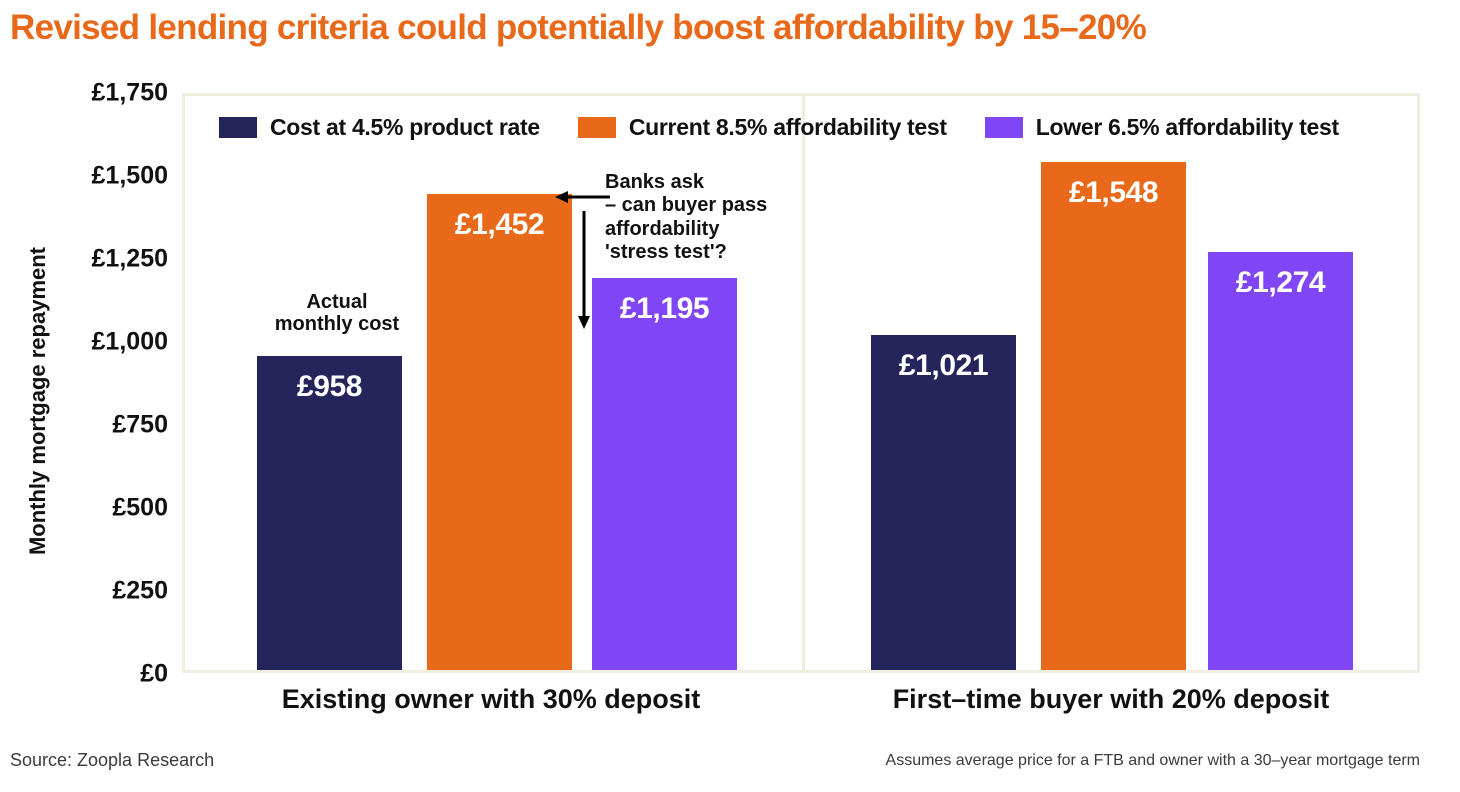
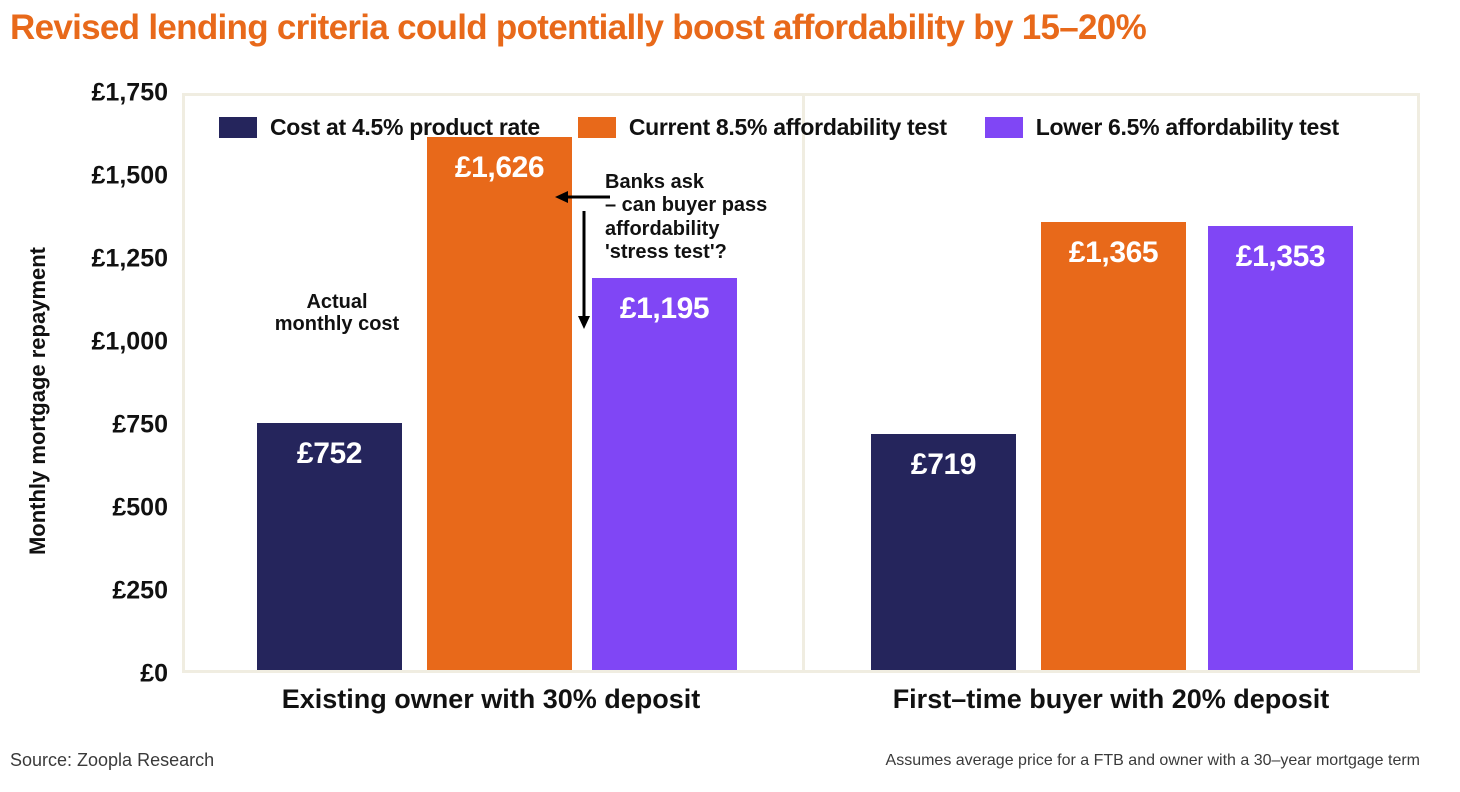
Cost at 4.5% product rate/Existing owner with 30% deposit: £958 -> £752
Current 8.5% affordability test/Existing owner with 30% deposit: £1,452 -> £1,626
Cost at 4.5% product rate/First–time buyer with 20% deposit: £1,021 -> £719
Current 8.5% affordability test/First–time buyer with 20% deposit: £1,548 -> £1,365
Lower 6.5% affordability test/First–time buyer with 20% deposit: £1,274 -> £1,353
